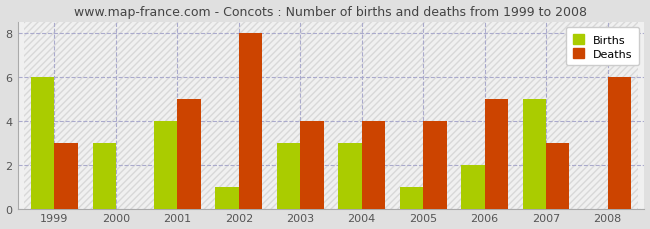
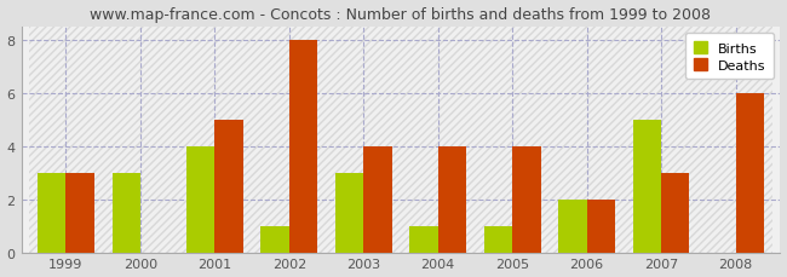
Births/1999: 6 -> 3
Births/2004: 3 -> 1
Deaths/2006: 5 -> 2
